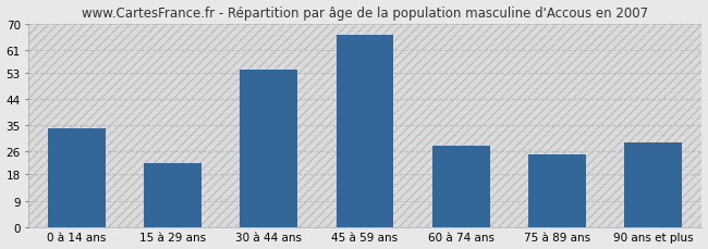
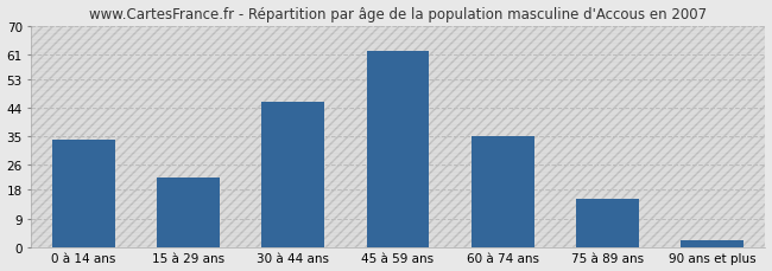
30 à 44 ans: 54 -> 46
45 à 59 ans: 66 -> 62
60 à 74 ans: 28 -> 35
75 à 89 ans: 25 -> 15
90 ans et plus: 29 -> 2
